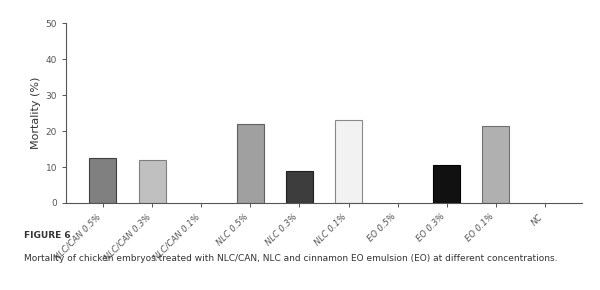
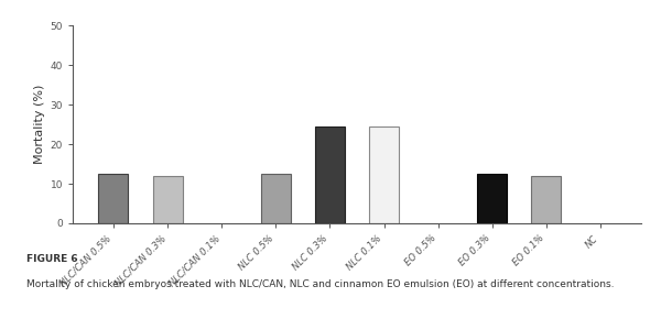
NLC 0.5%: 22.0 -> 12.5
NLC 0.3%: 9.0 -> 24.5
NLC 0.1%: 23.0 -> 24.5
EO 0.3%: 10.5 -> 12.5
EO 0.1%: 21.5 -> 12.0
